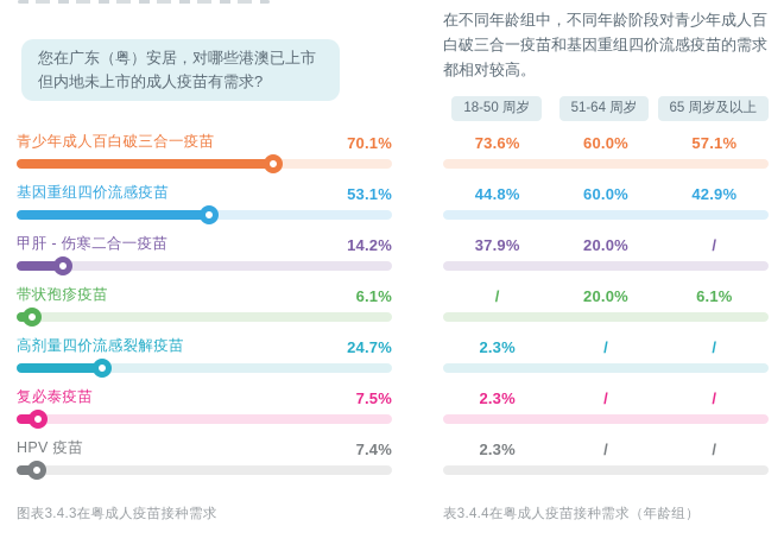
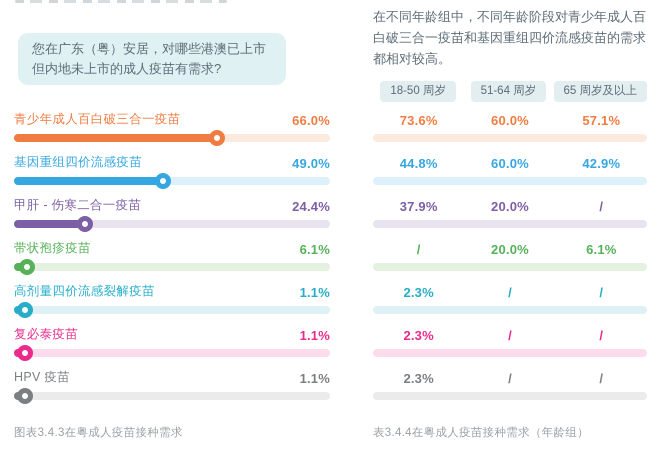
图表3.4.3在粤成人疫苗接种需求/青少年成人百白破三合一疫苗: 70.1% -> 66.0%
图表3.4.3在粤成人疫苗接种需求/基因重组四价流感疫苗: 53.1% -> 49.0%
图表3.4.3在粤成人疫苗接种需求/甲肝 - 伤寒二合一疫苗: 14.2% -> 24.4%
图表3.4.3在粤成人疫苗接种需求/高剂量四价流感裂解疫苗: 24.7% -> 1.1%
图表3.4.3在粤成人疫苗接种需求/复必泰疫苗: 7.5% -> 1.1%
图表3.4.3在粤成人疫苗接种需求/HPV 疫苗: 7.4% -> 1.1%
